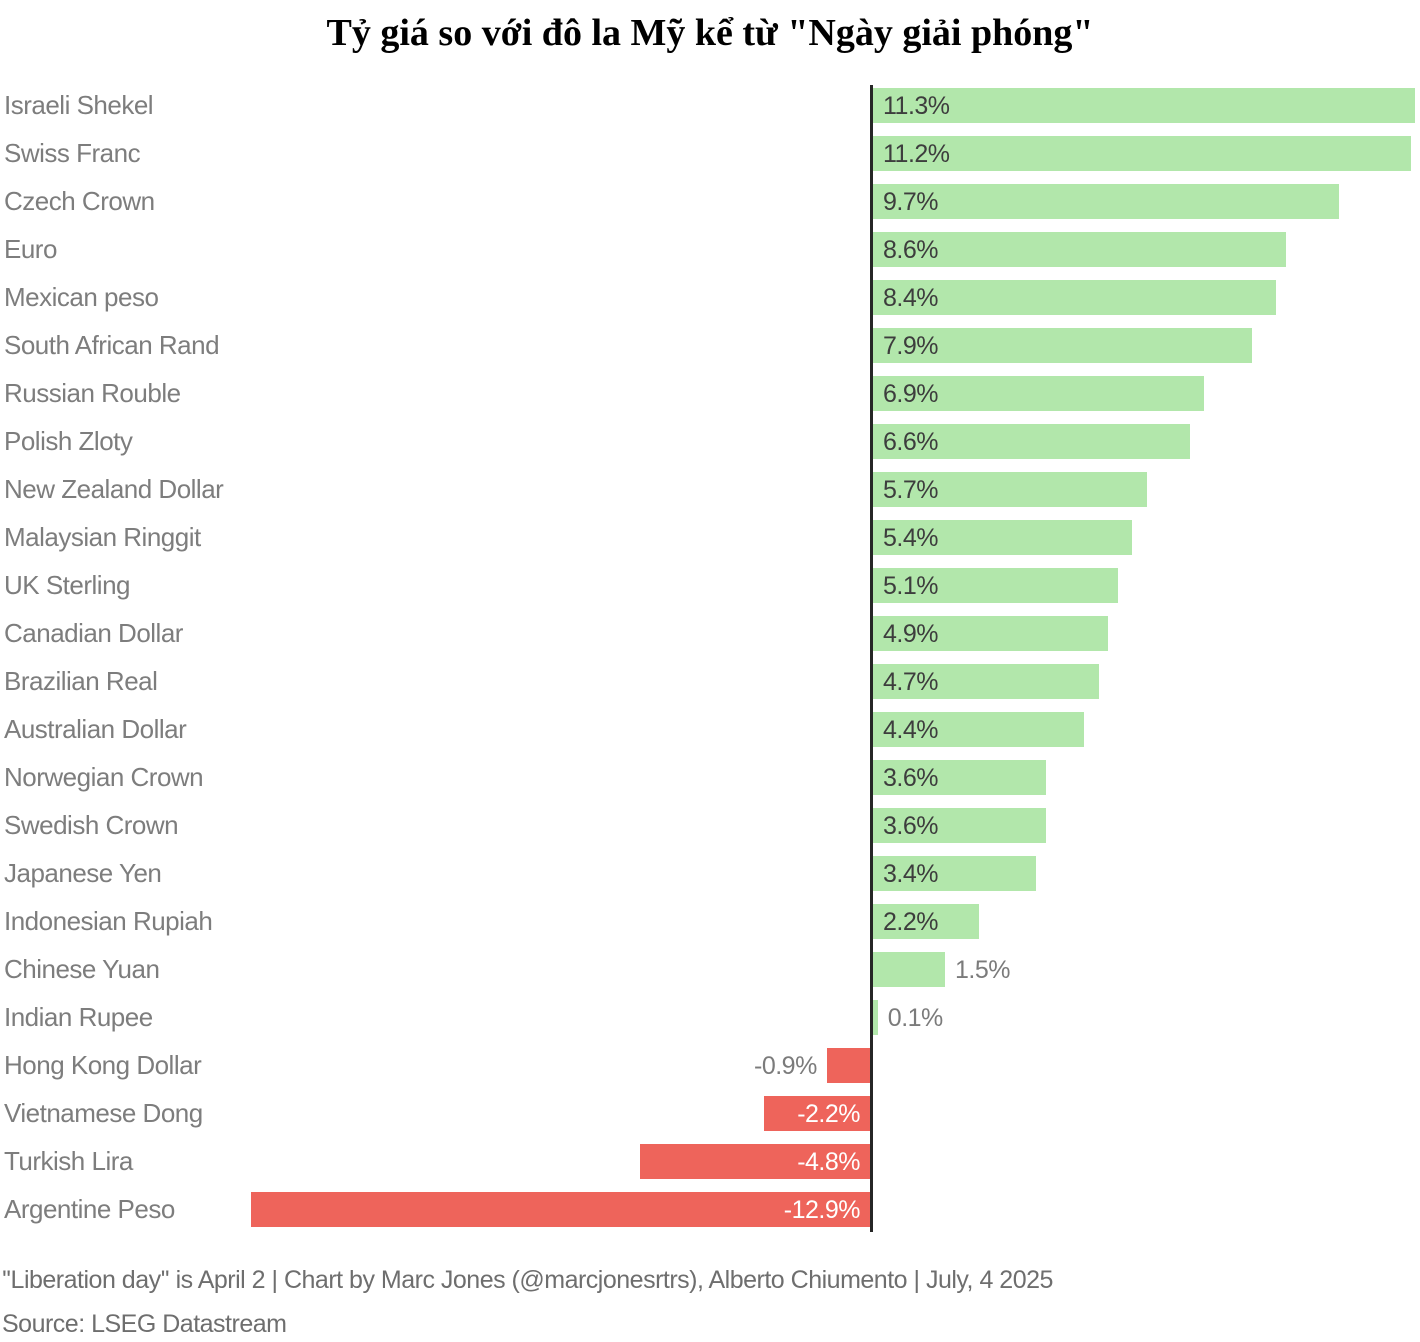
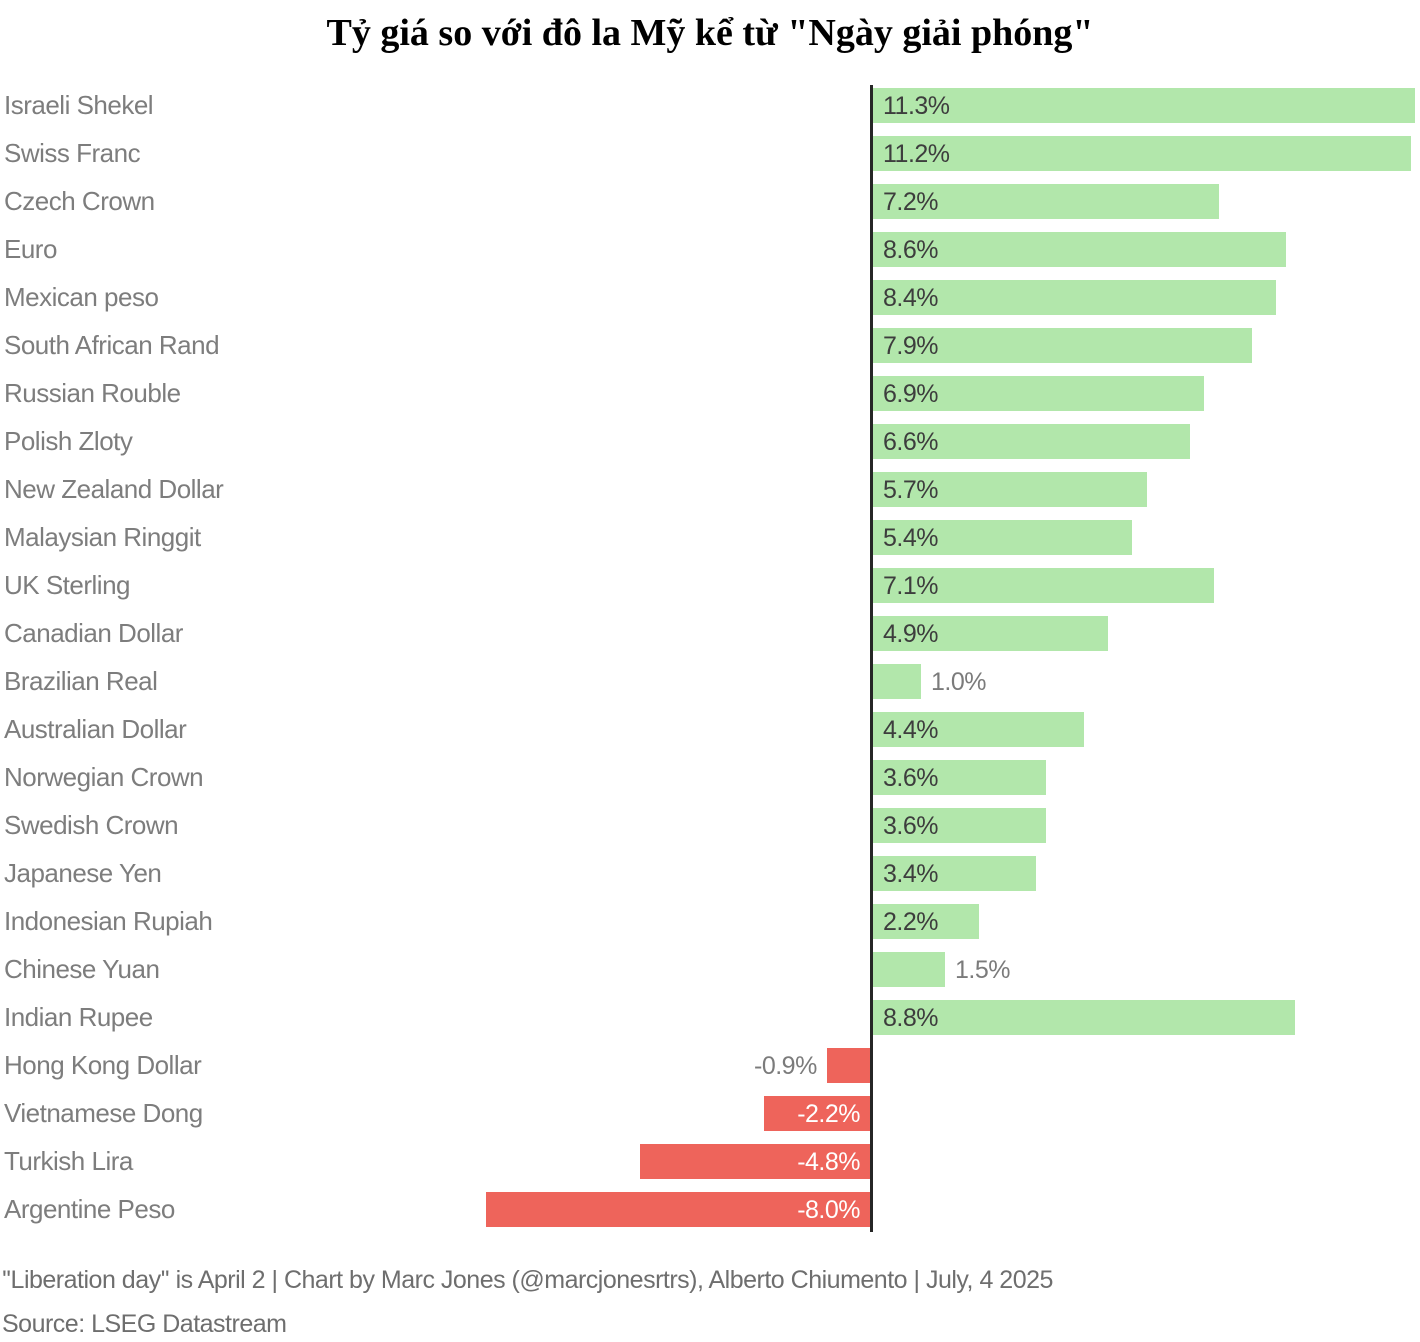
Czech Crown: 9.7% -> 7.2%
UK Sterling: 5.1% -> 7.1%
Brazilian Real: 4.7% -> 1.0%
Indian Rupee: 0.1% -> 8.8%
Argentine Peso: -12.9% -> -8.0%
